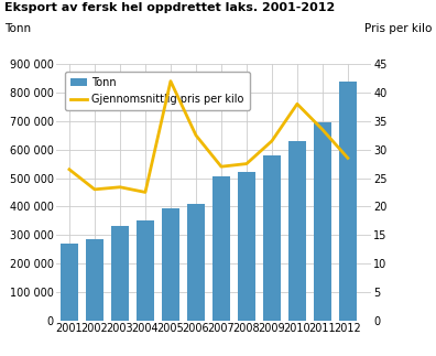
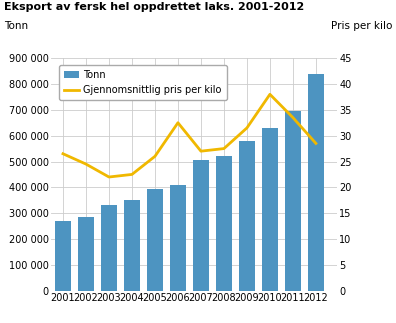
Gjennomsnittlig pris per kilo/2002: 23.0 -> 24.5
Gjennomsnittlig pris per kilo/2003: 23.4 -> 22.0
Gjennomsnittlig pris per kilo/2005: 42.0 -> 26.0
